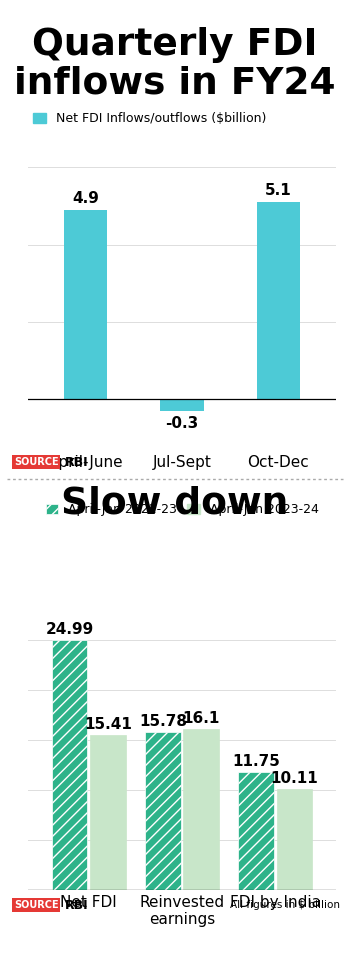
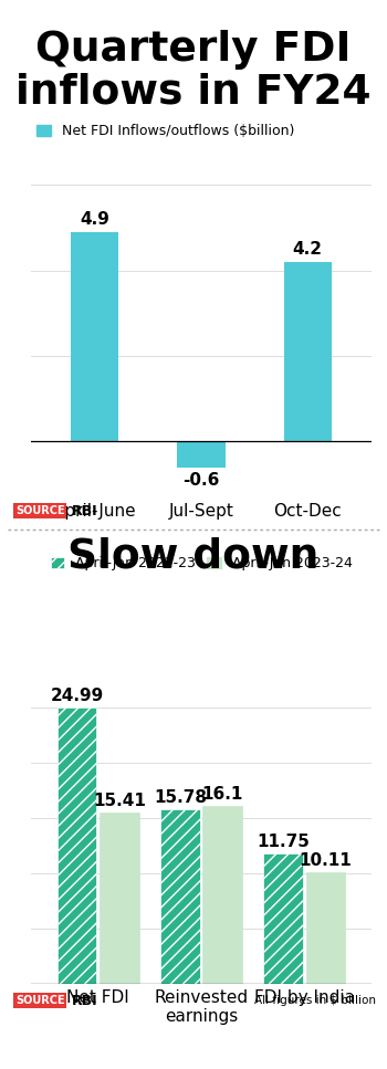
Jul-Sept: -0.3 -> -0.6
Oct-Dec: 5.1 -> 4.2
